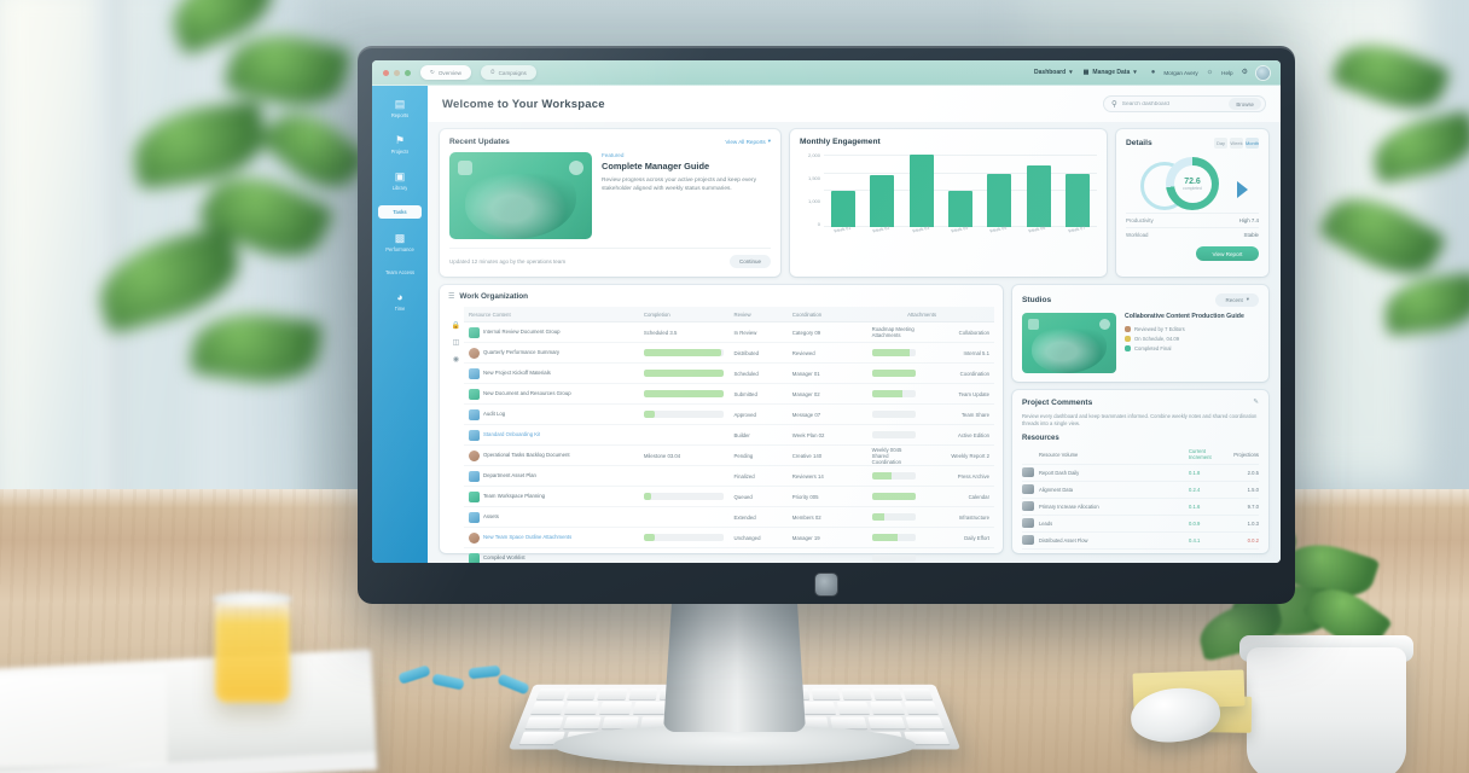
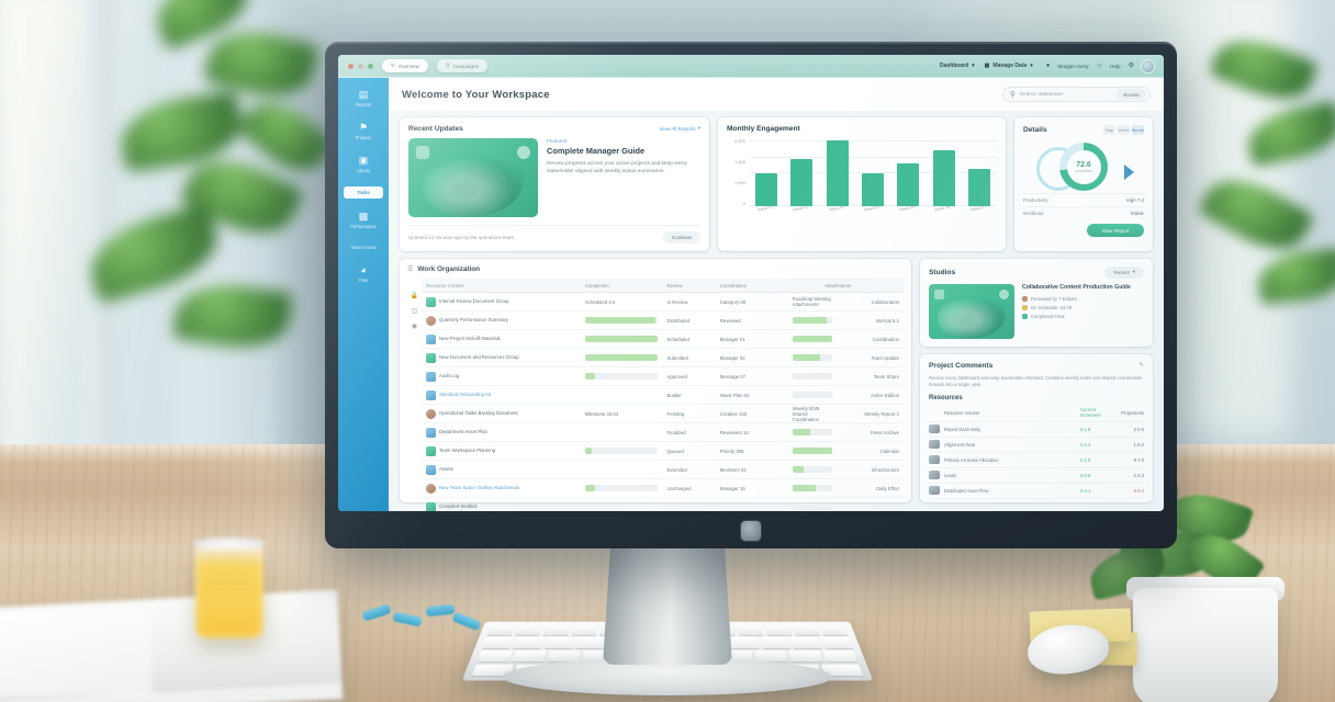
Week 05: 1500 -> 1300
Week 07: 1500 -> 1200
